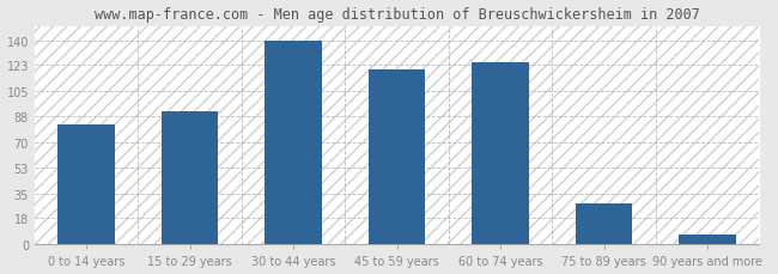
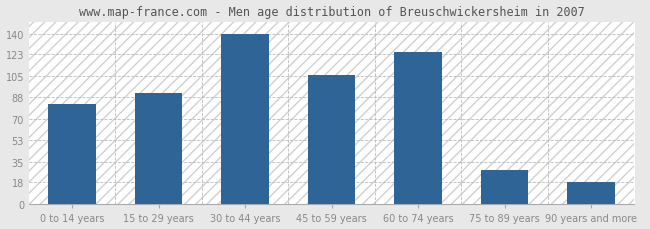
45 to 59 years: 120 -> 106
90 years and more: 7 -> 18
